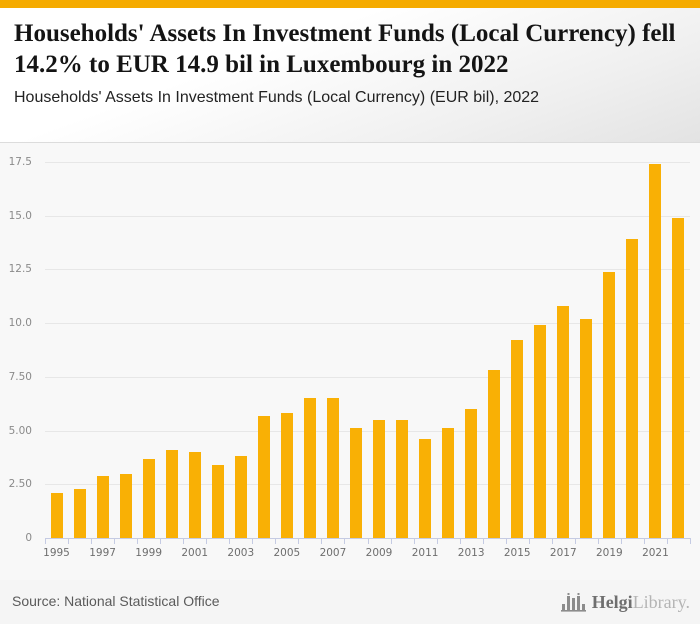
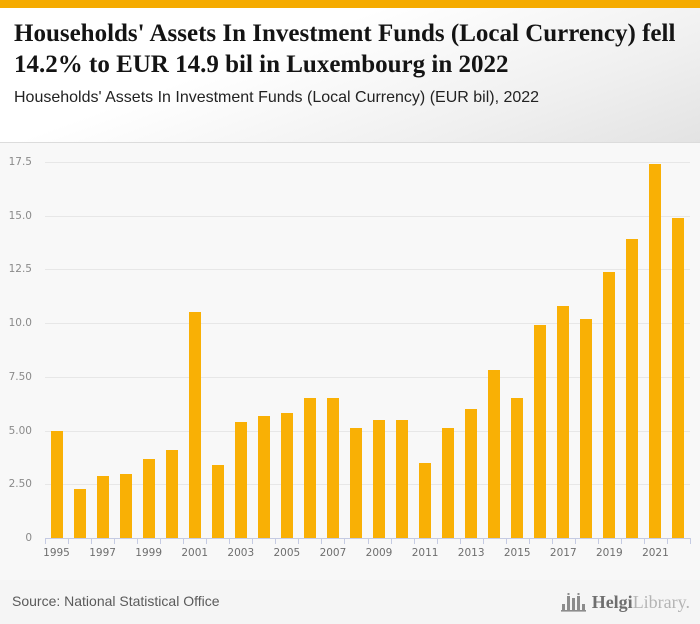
1995: 2.1 -> 5.0
2001: 4.0 -> 10.5
2003: 3.8 -> 5.4
2011: 4.6 -> 3.5
2015: 9.2 -> 6.5
